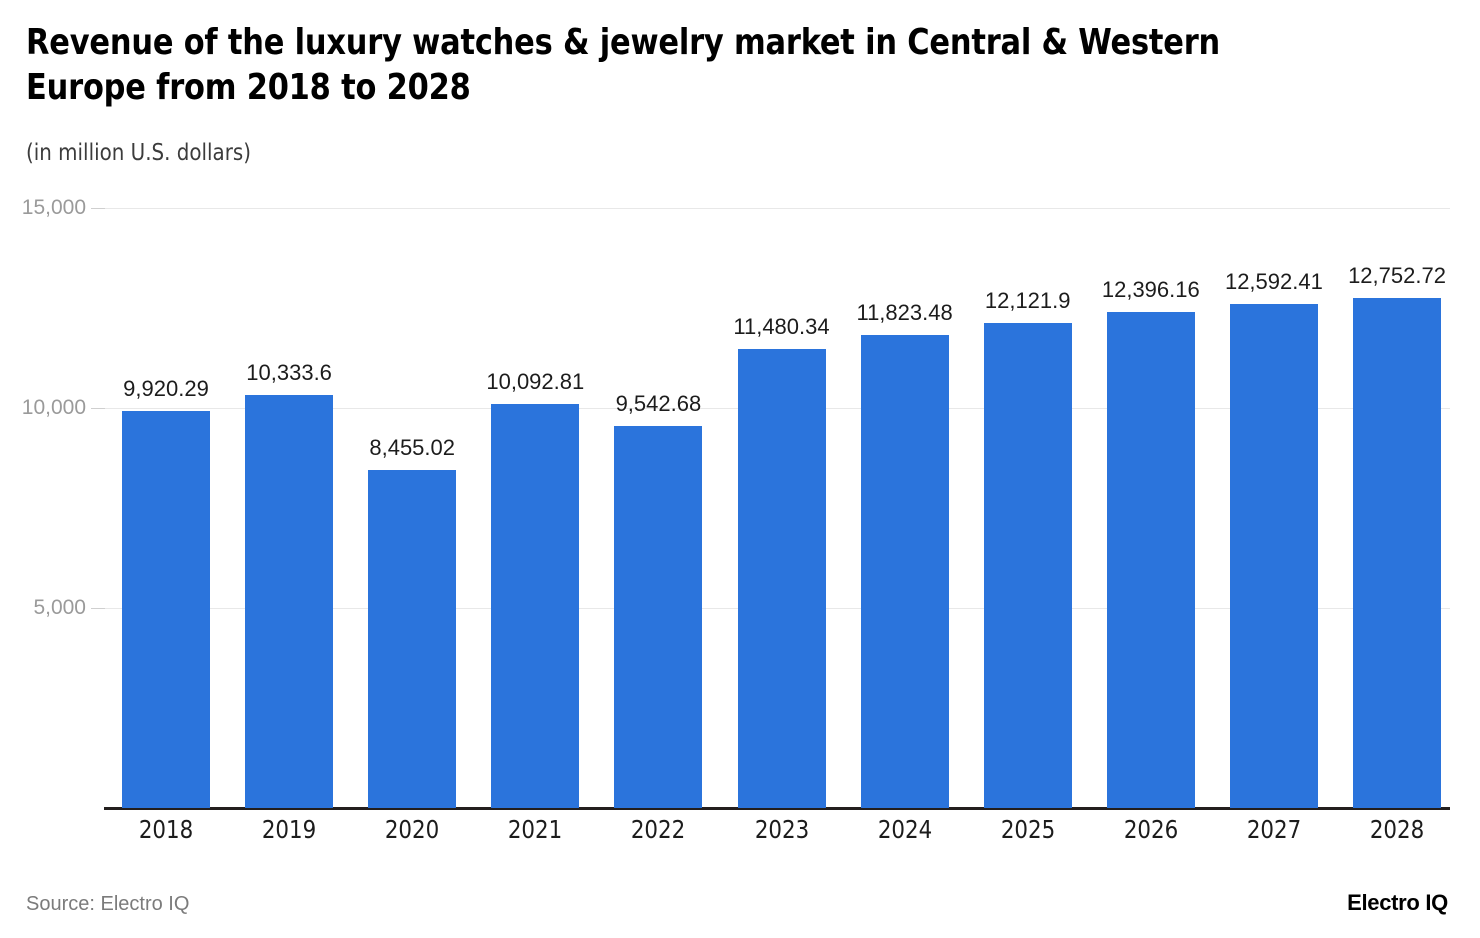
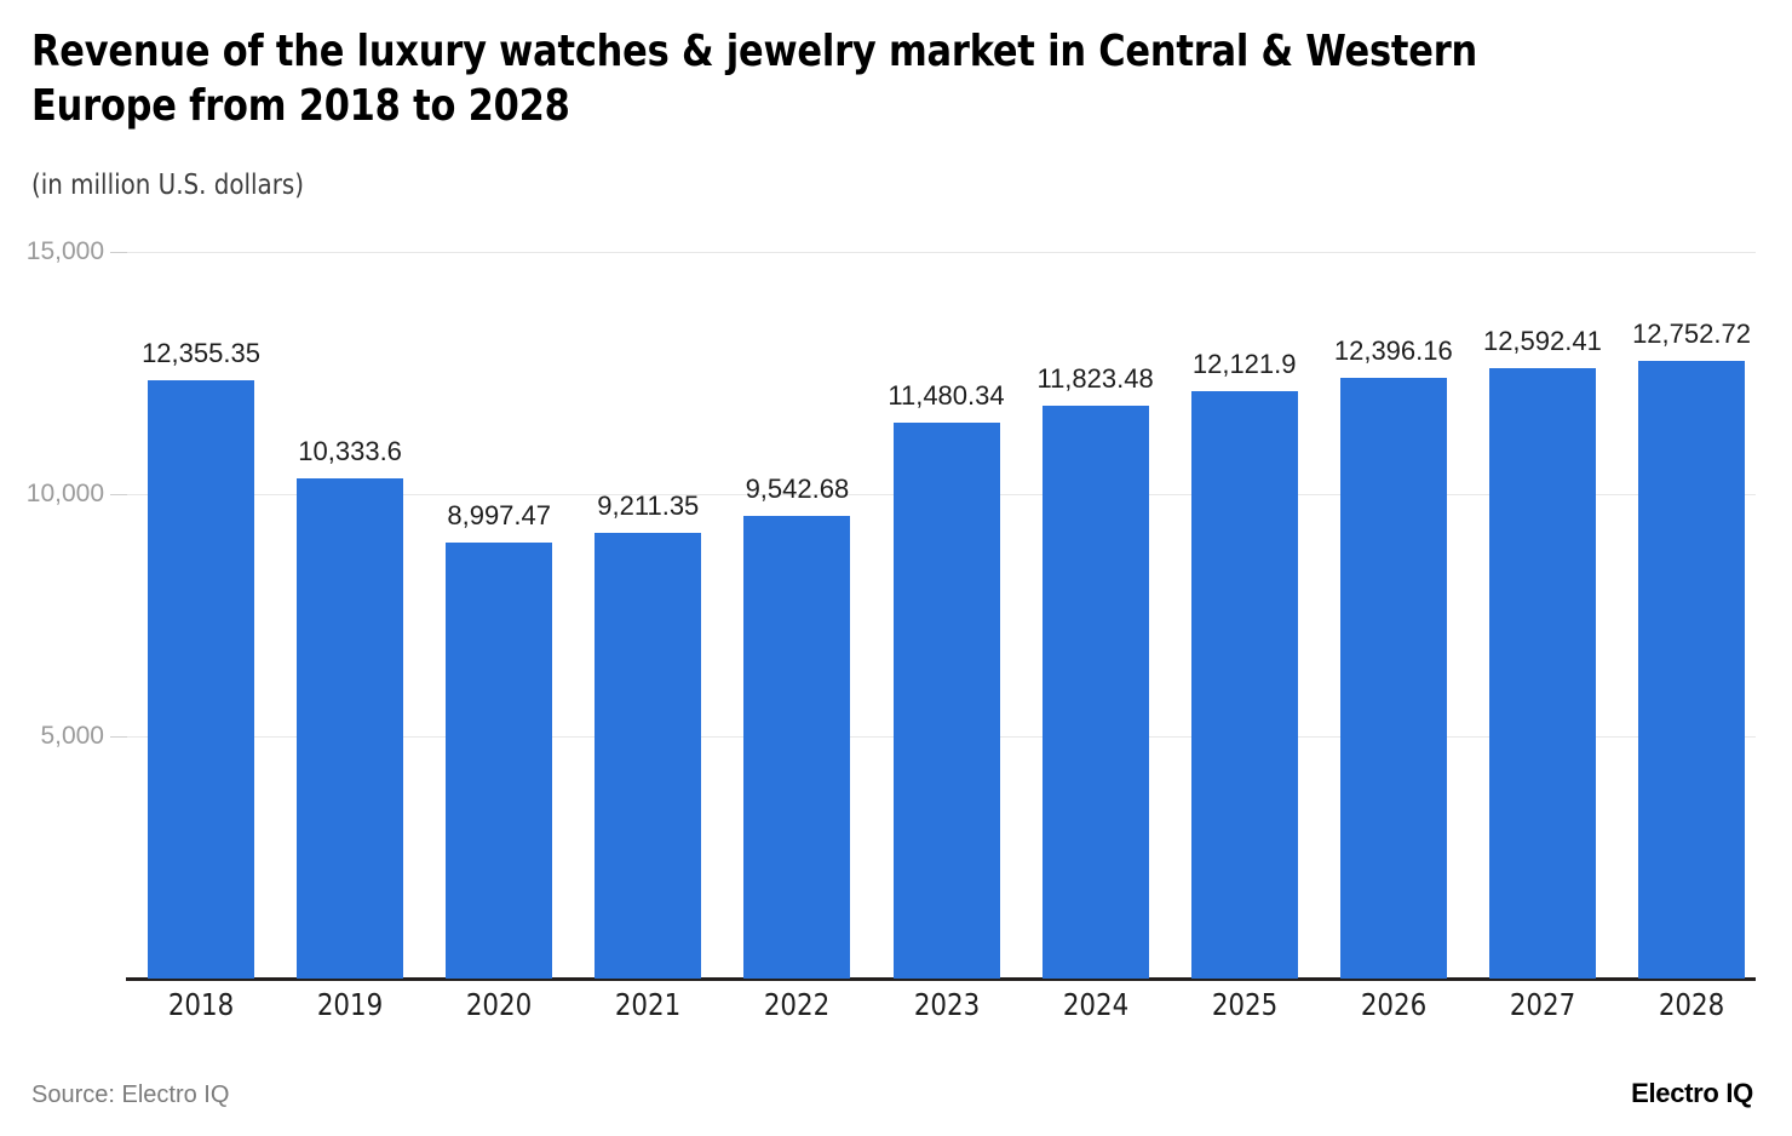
2018: 9,920.29 -> 12,355.35
2020: 8,455.02 -> 8,997.47
2021: 10,092.81 -> 9,211.35
